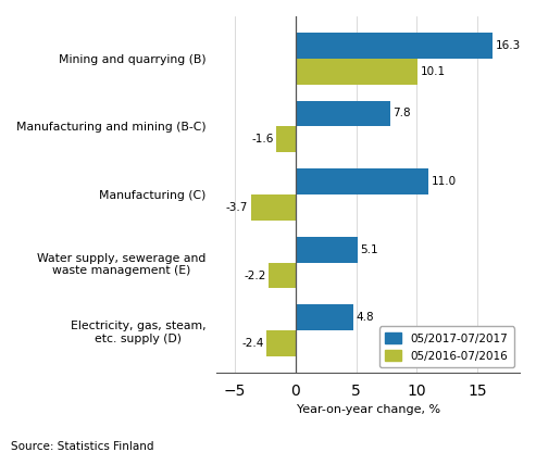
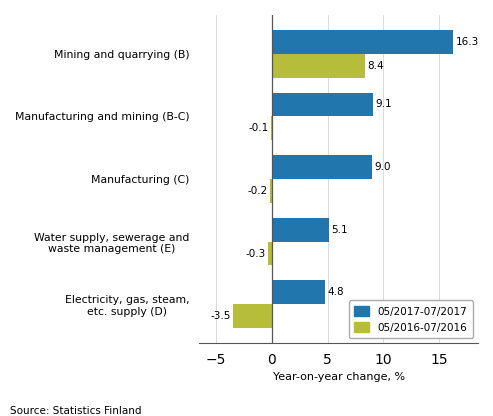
05/2016-07/2016/Mining and quarrying (B): 10.1 -> 8.4
05/2017-07/2017/Manufacturing and mining (B-C): 7.8 -> 9.1
05/2016-07/2016/Manufacturing and mining (B-C): -1.6 -> -0.1
05/2017-07/2017/Manufacturing (C): 11.0 -> 9.0
05/2016-07/2016/Manufacturing (C): -3.7 -> -0.2
05/2016-07/2016/Water supply, sewerage and waste management (E): -2.2 -> -0.3
05/2016-07/2016/Electricity, gas, steam, etc. supply (D): -2.4 -> -3.5
